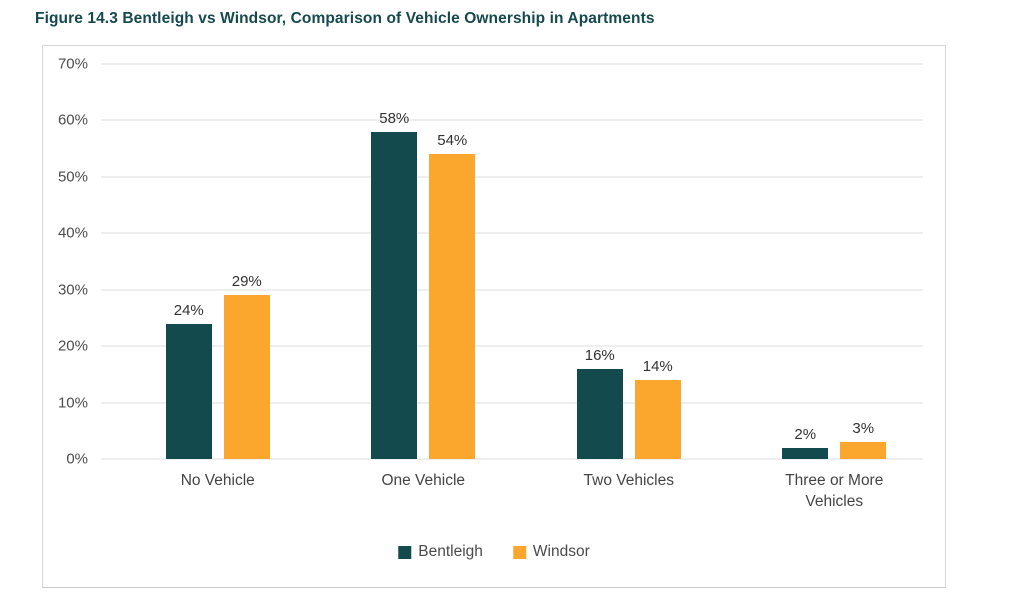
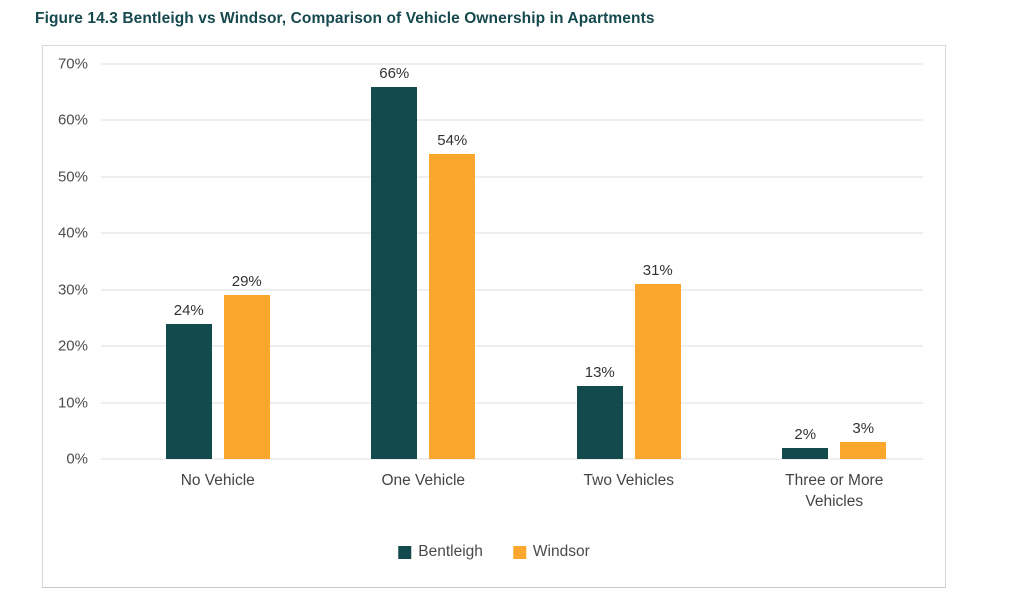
Bentleigh/One Vehicle: 58% -> 66%
Bentleigh/Two Vehicles: 16% -> 13%
Windsor/Two Vehicles: 14% -> 31%
